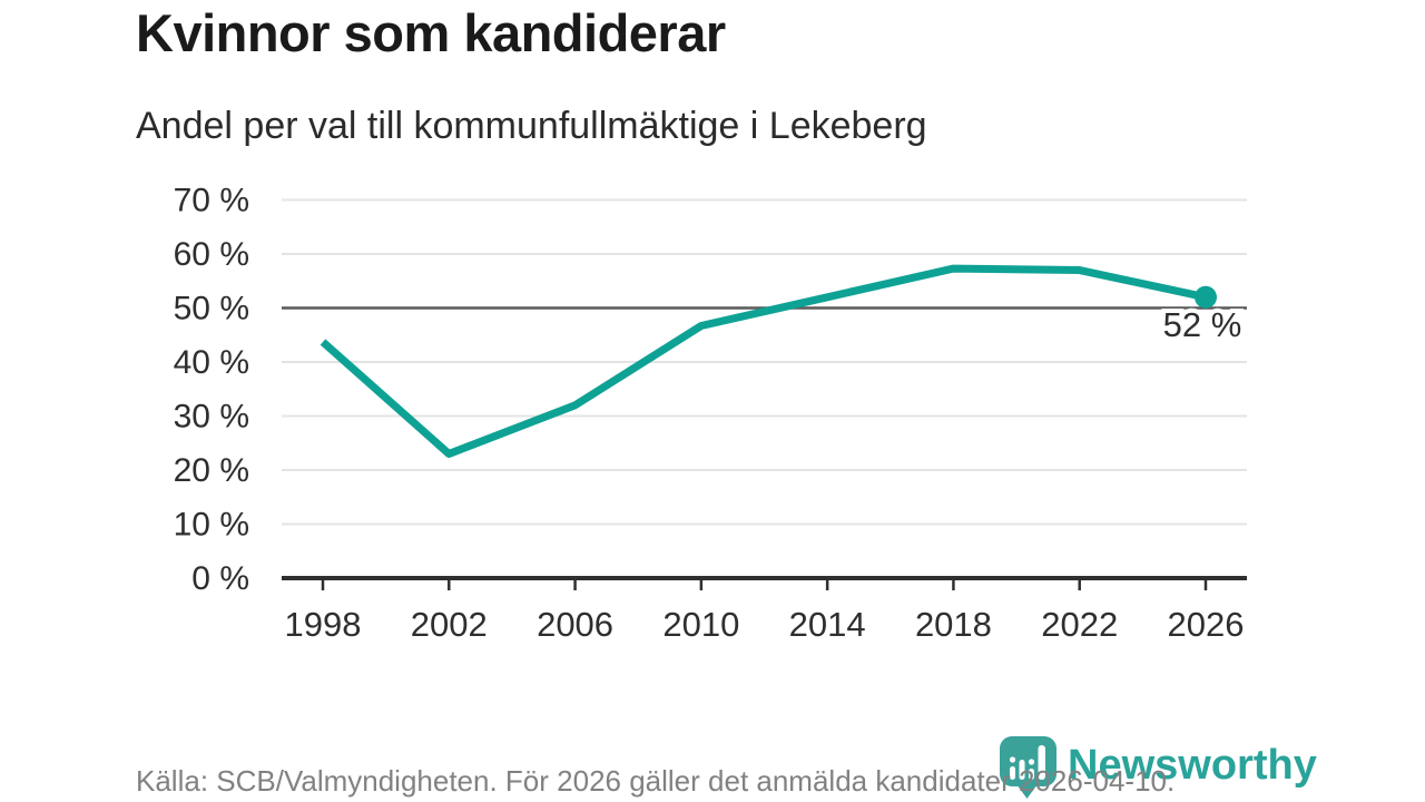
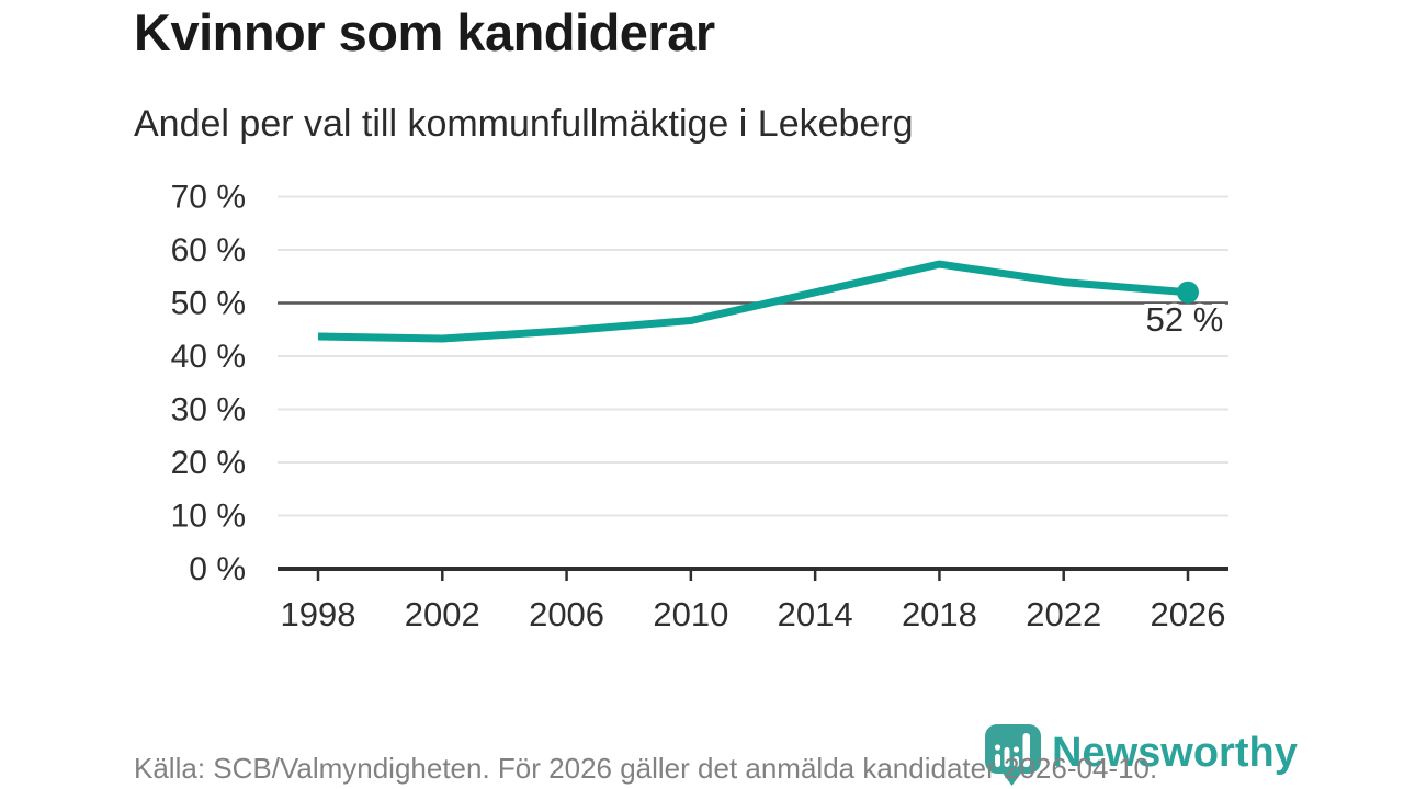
2002: 23% -> 43%
2006: 32% -> 45%
2022: 57% -> 54%
